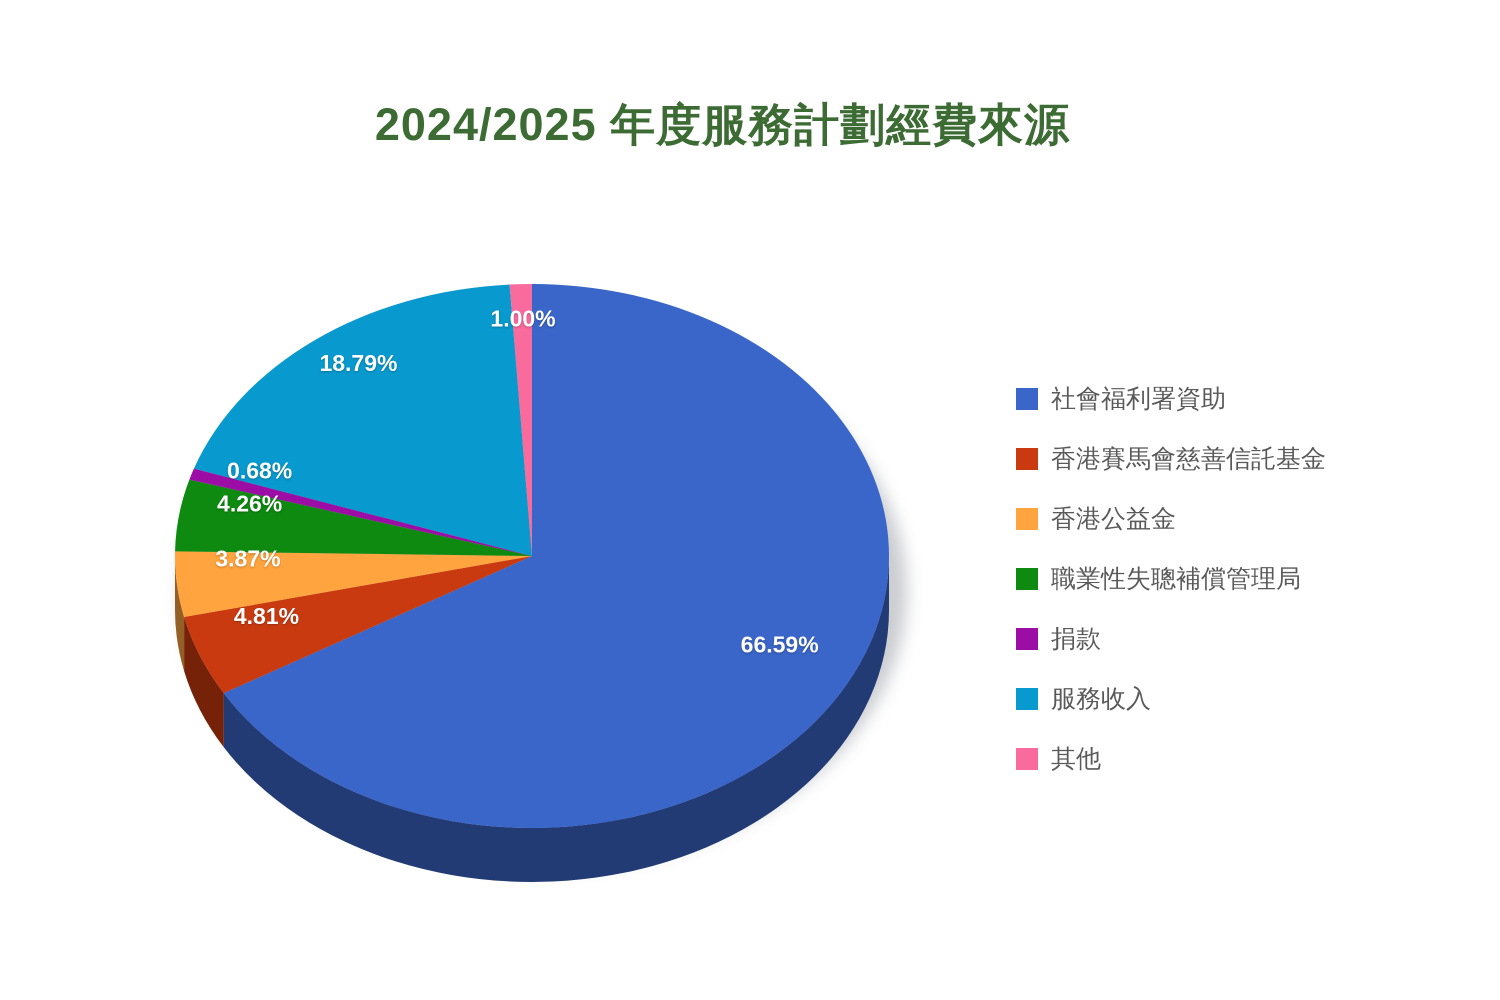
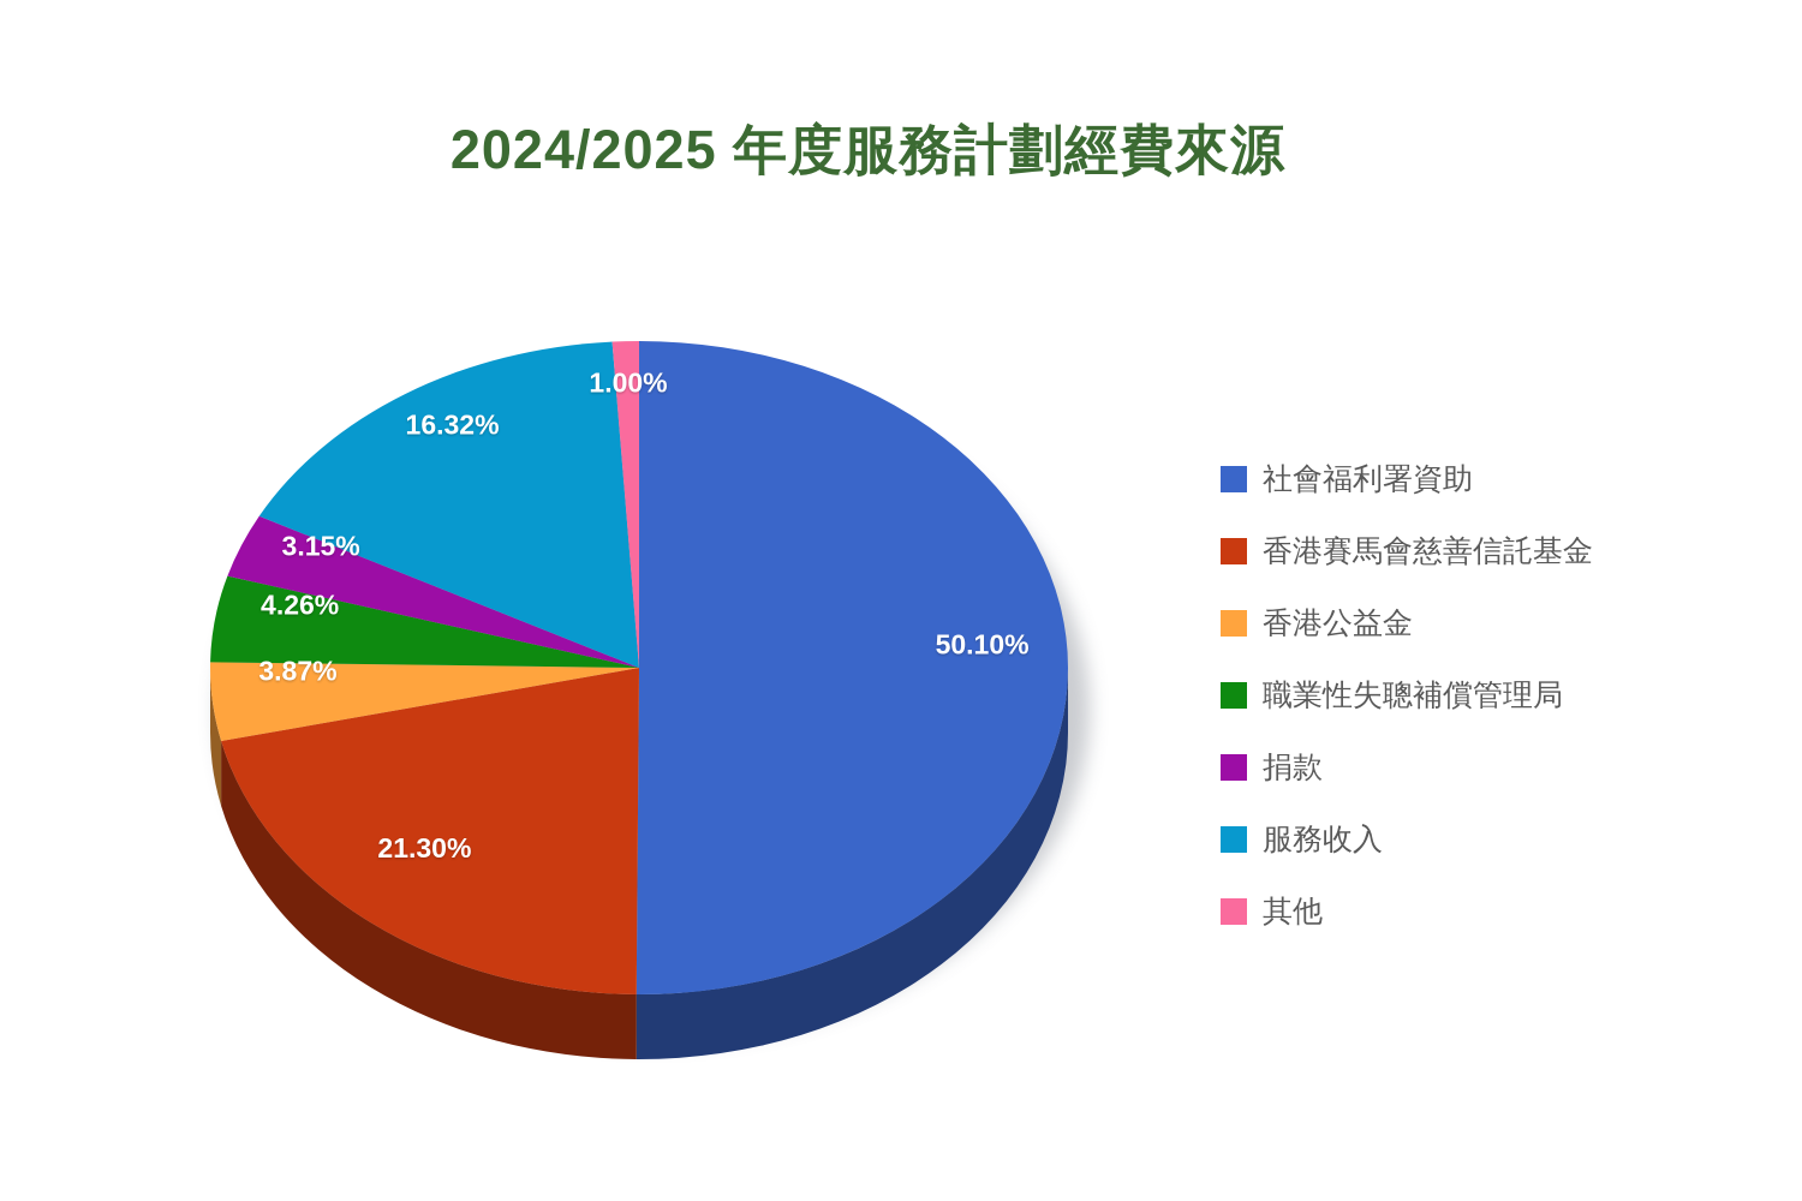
社會福利署資助: 66.59% -> 50.10%
香港賽馬會慈善信託基金: 4.81% -> 21.30%
捐款: 0.68% -> 3.15%
服務收入: 18.79% -> 16.32%
